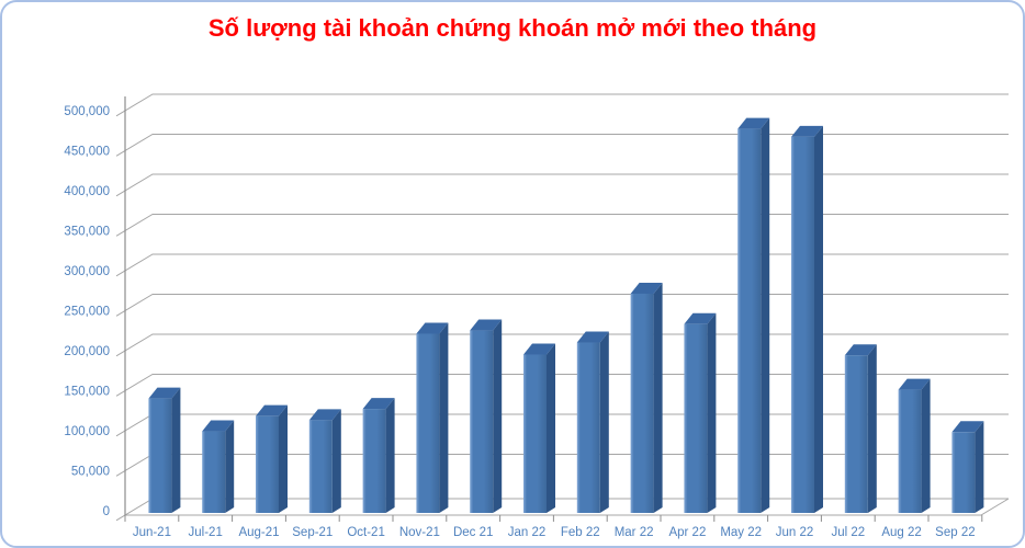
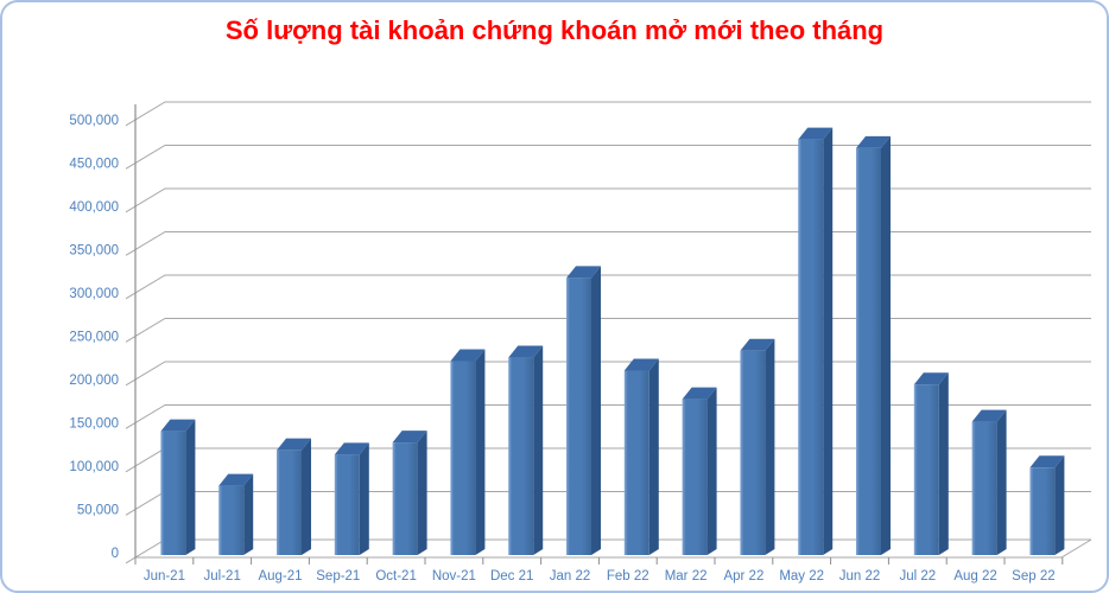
Jul-21: 100000 -> 80000
Jan 22: 200000 -> 320000
Mar 22: 270000 -> 180000
